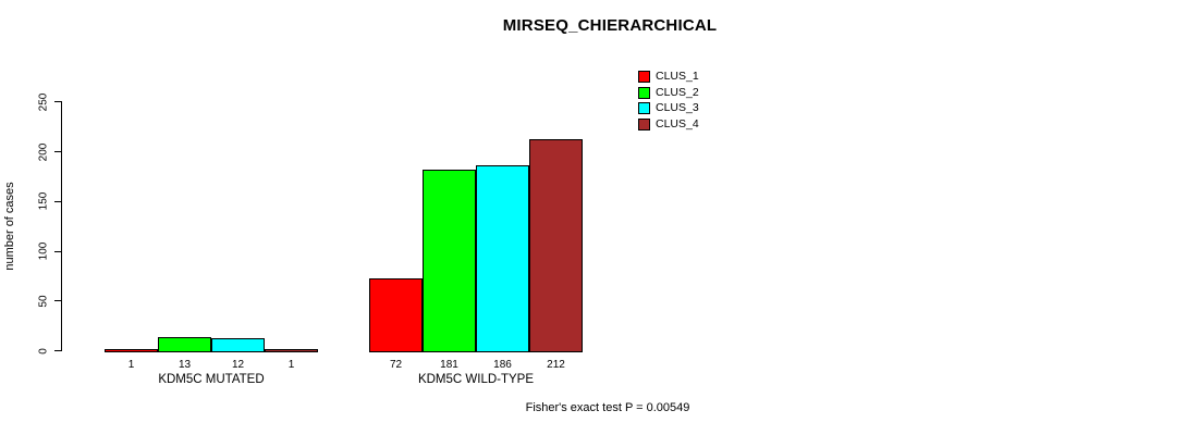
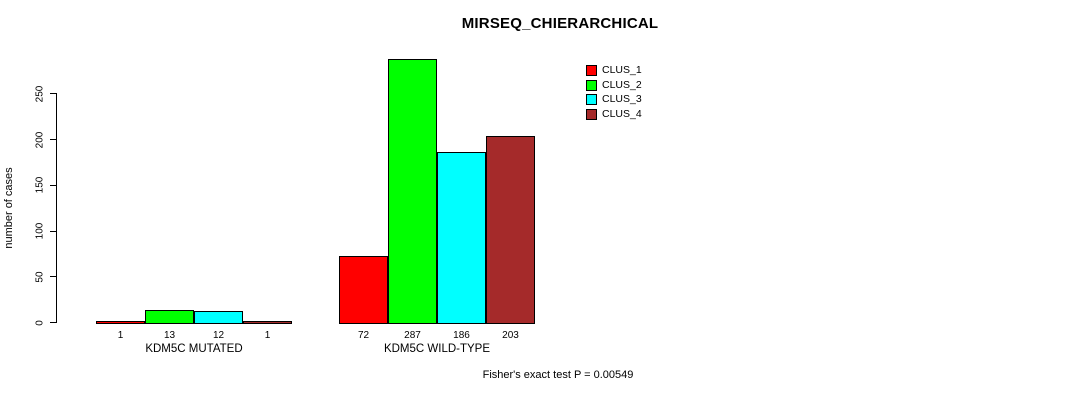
CLUS_2/KDM5C WILD-TYPE: 181 -> 287
CLUS_4/KDM5C WILD-TYPE: 212 -> 203
